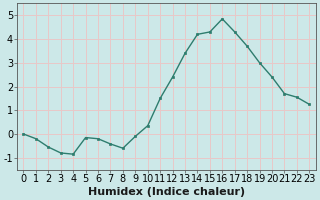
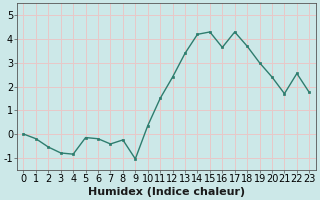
8: -0.60 -> -0.25
9: -0.10 -> -1.05
16: 4.85 -> 3.65
22: 1.55 -> 2.55
23: 1.25 -> 1.75
